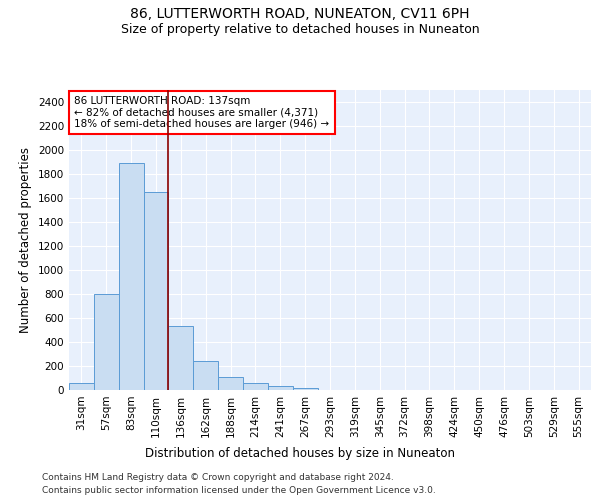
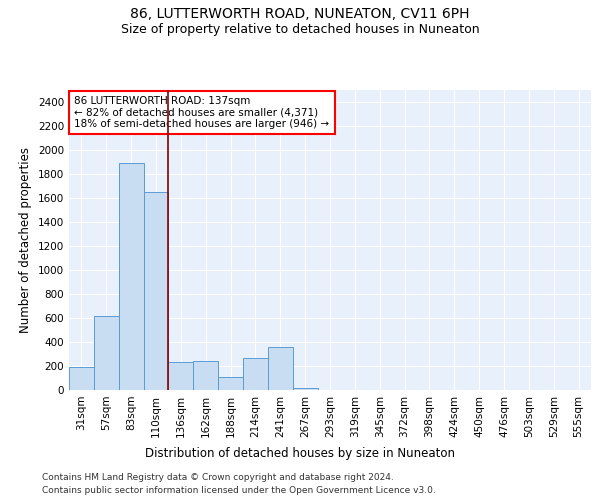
31sqm: 60 -> 190
57sqm: 800 -> 620
136sqm: 540 -> 230
214sqm: 60 -> 270
241sqm: 30 -> 360
